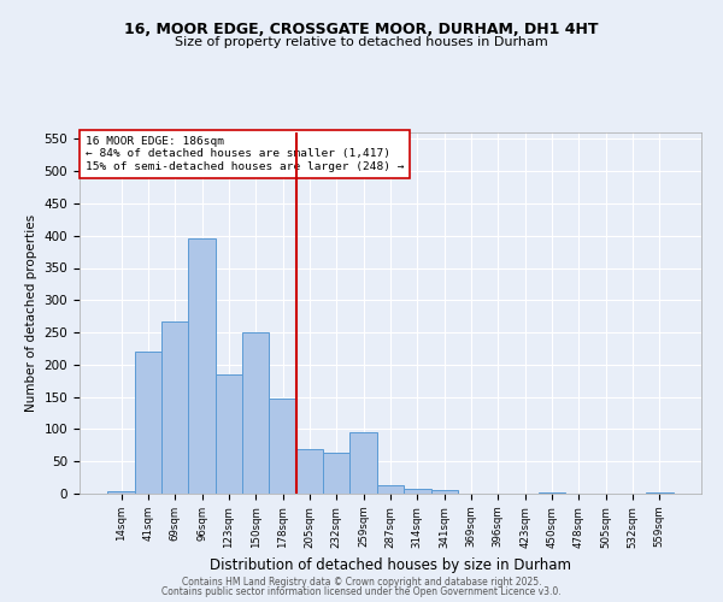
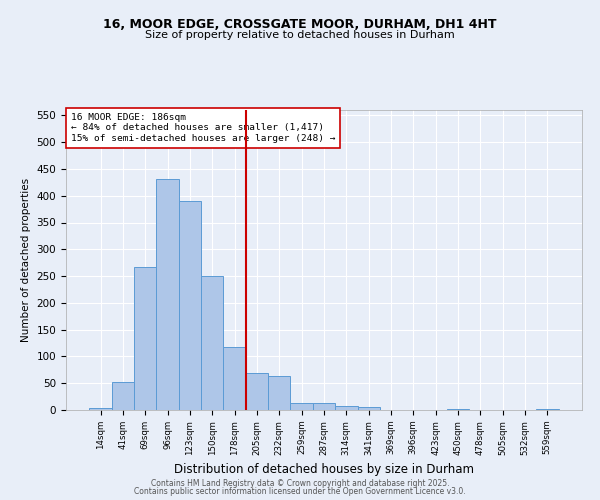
41sqm: 220 -> 52
96sqm: 396 -> 432
123sqm: 184 -> 390
178sqm: 148 -> 118
259sqm: 96 -> 13
